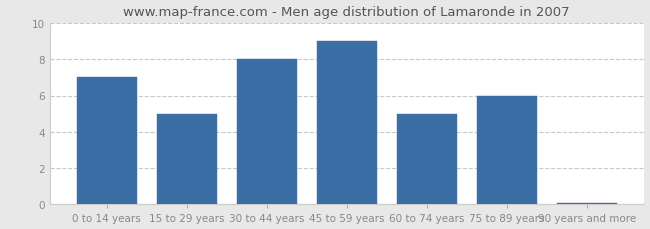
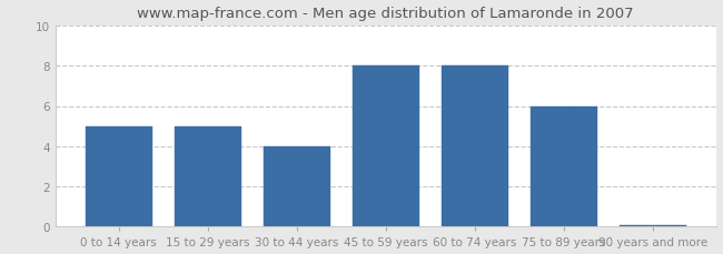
0 to 14 years: 7.0 -> 5.0
30 to 44 years: 8.0 -> 4.0
45 to 59 years: 9.0 -> 8.0
60 to 74 years: 5.0 -> 8.0
